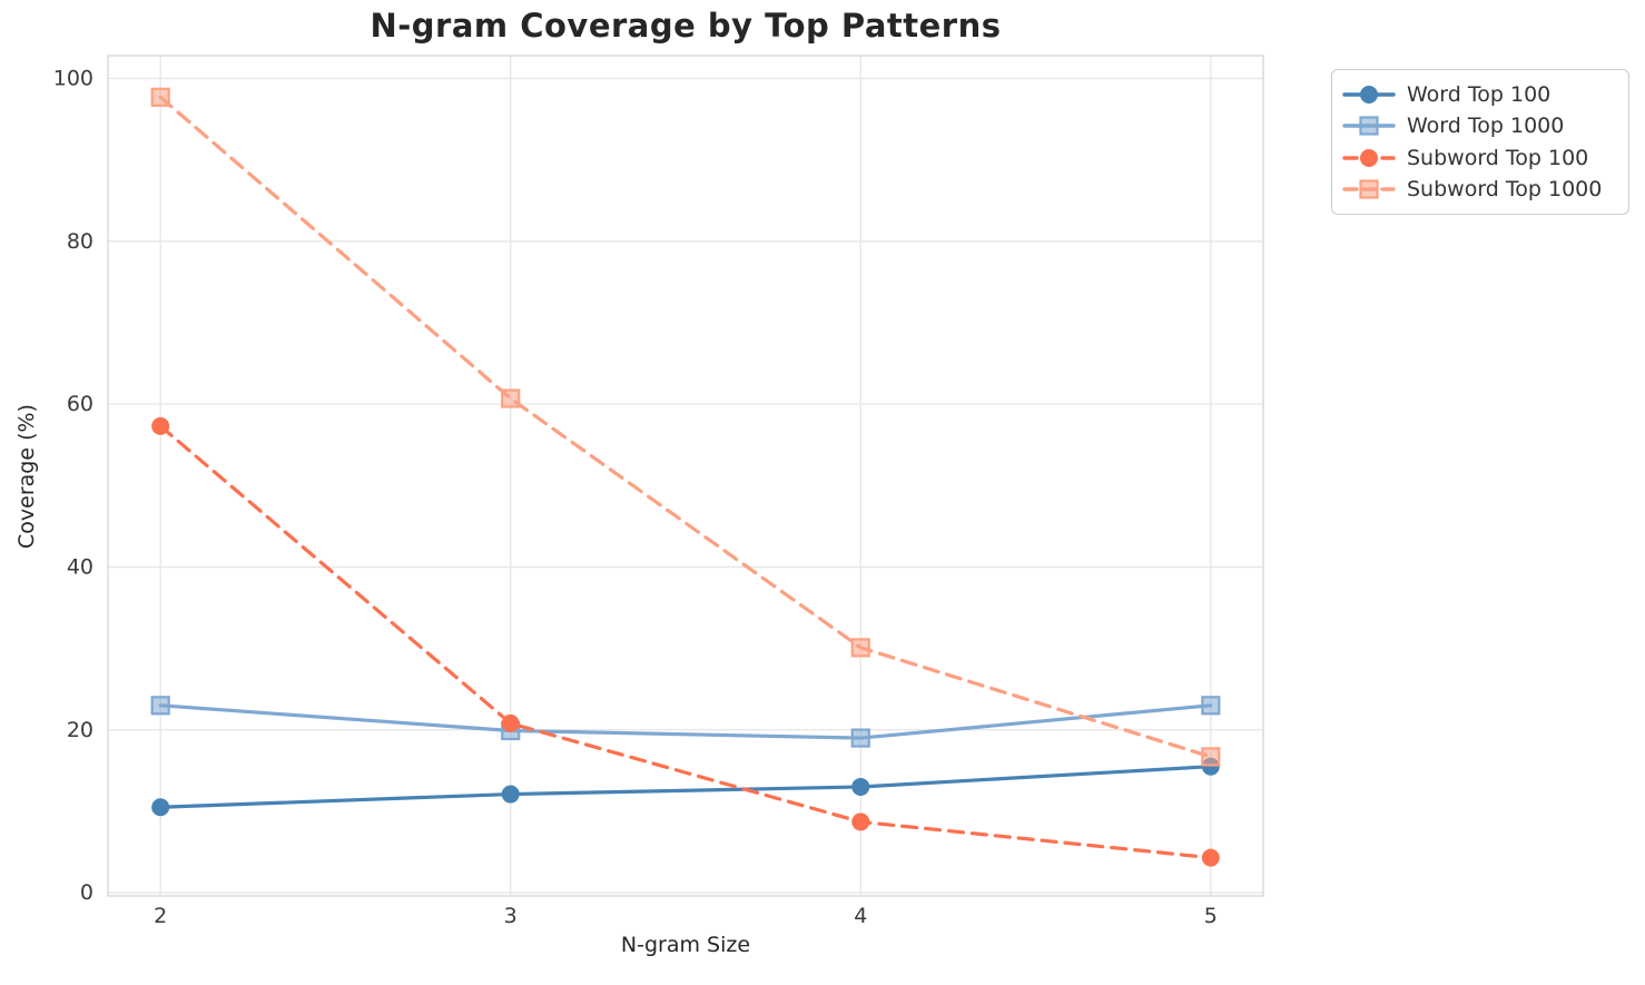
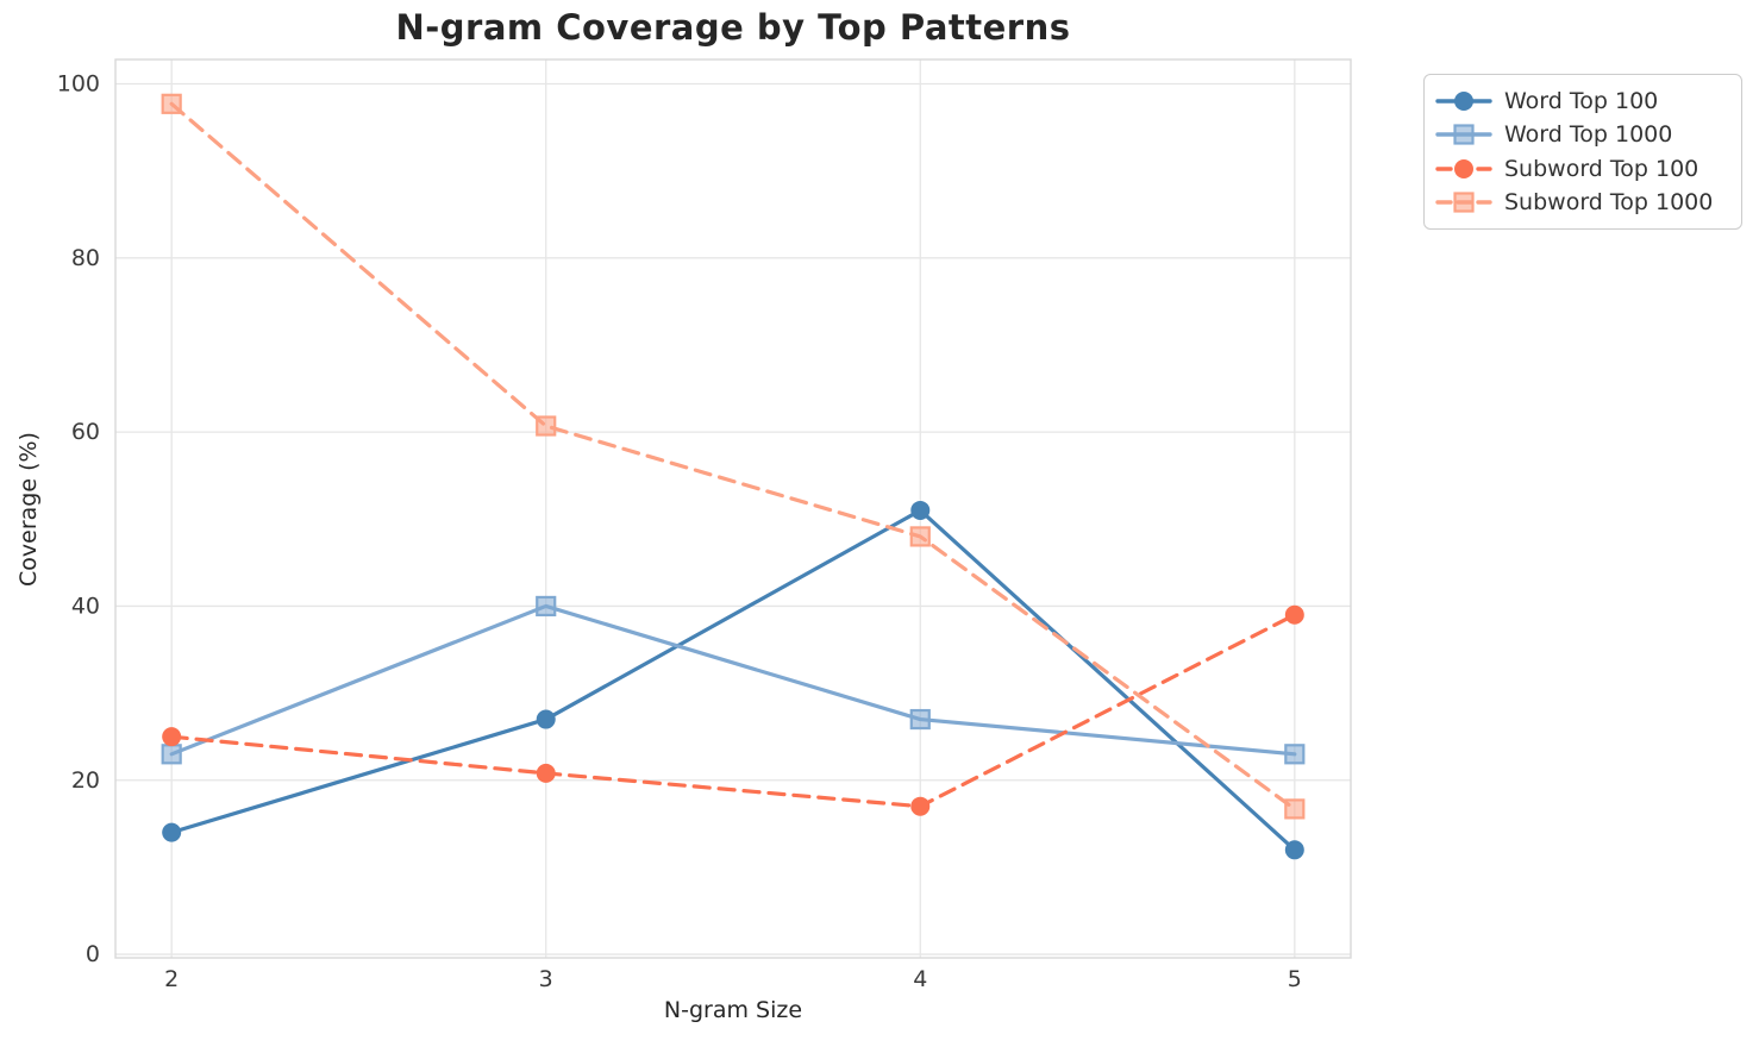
Word Top 100/2: 10 -> 14
Subword Top 100/2: 57 -> 25
Word Top 100/3: 12 -> 27
Word Top 1000/3: 20 -> 40
Word Top 100/4: 13 -> 51
Word Top 1000/4: 19 -> 27
Subword Top 100/4: 9 -> 17
Subword Top 1000/4: 30 -> 48
Word Top 100/5: 16 -> 12
Subword Top 100/5: 4 -> 39
